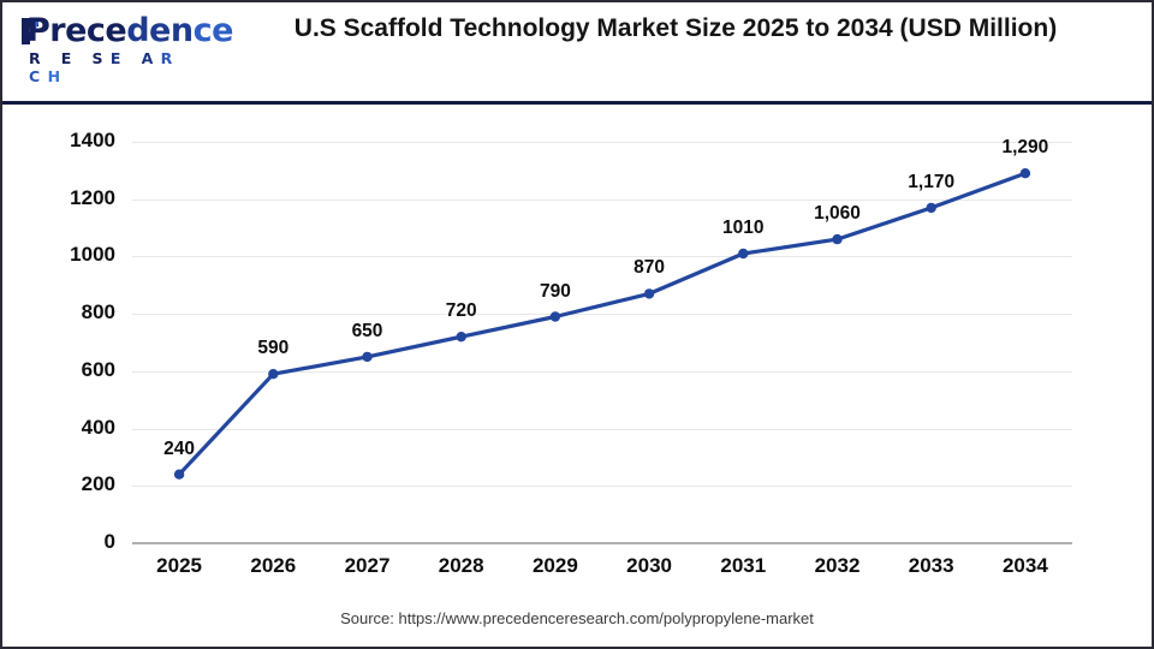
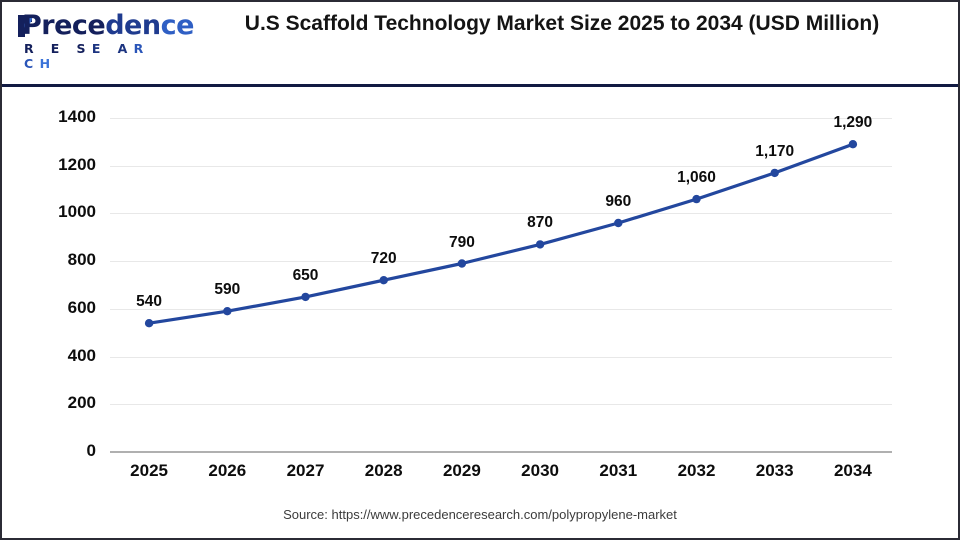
2025: 240 -> 540
2031: 1010 -> 960
